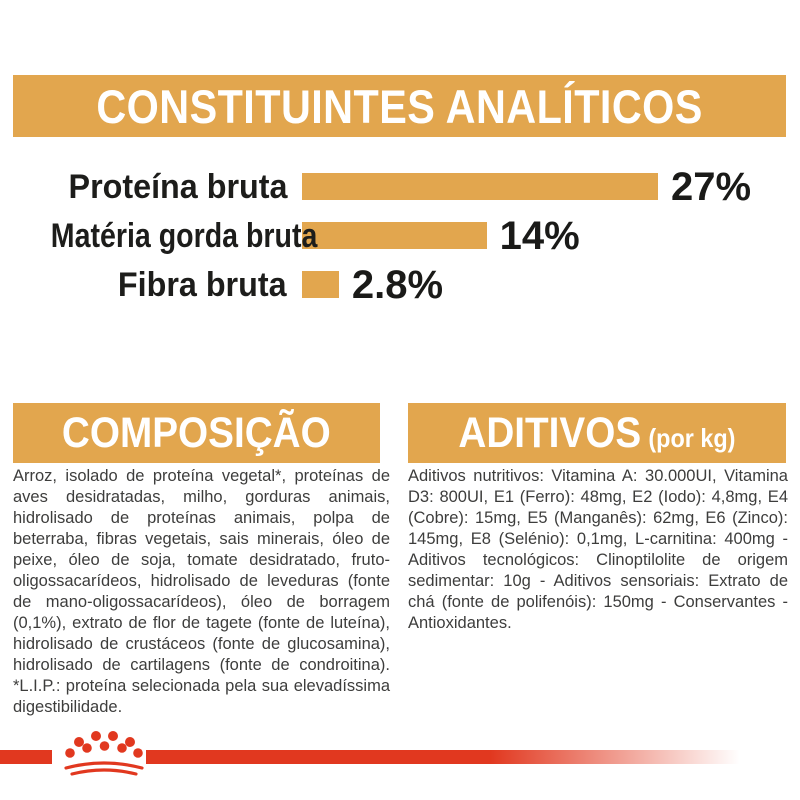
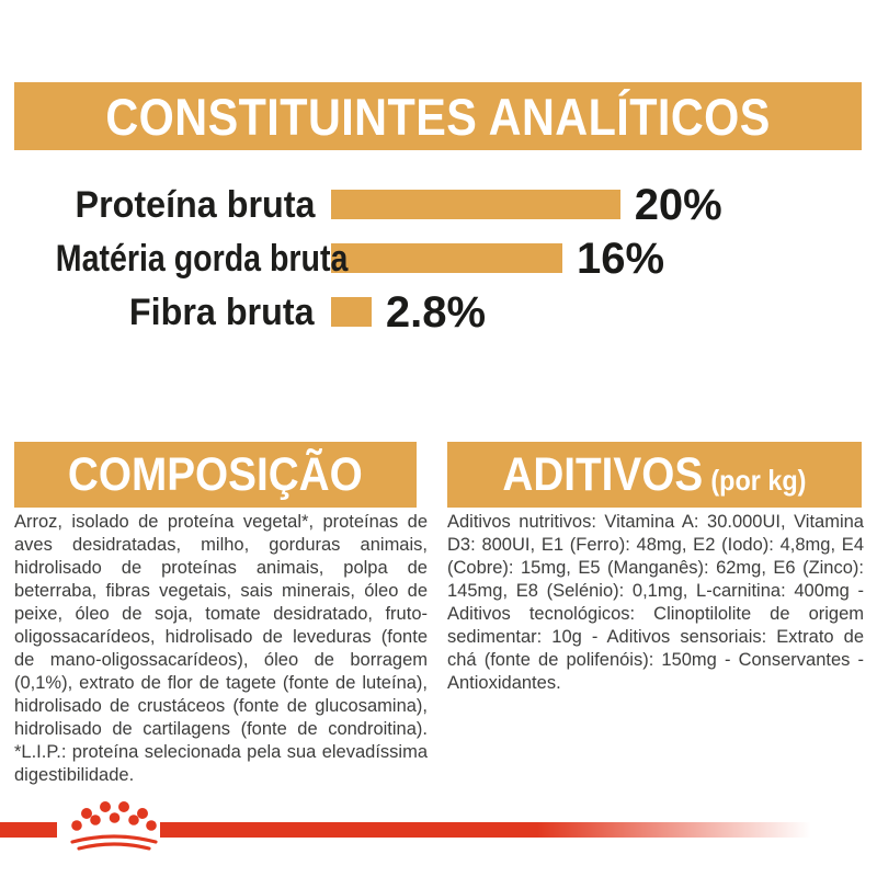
Proteína bruta: 27% -> 20%
Matéria gorda bruta: 14% -> 16%
